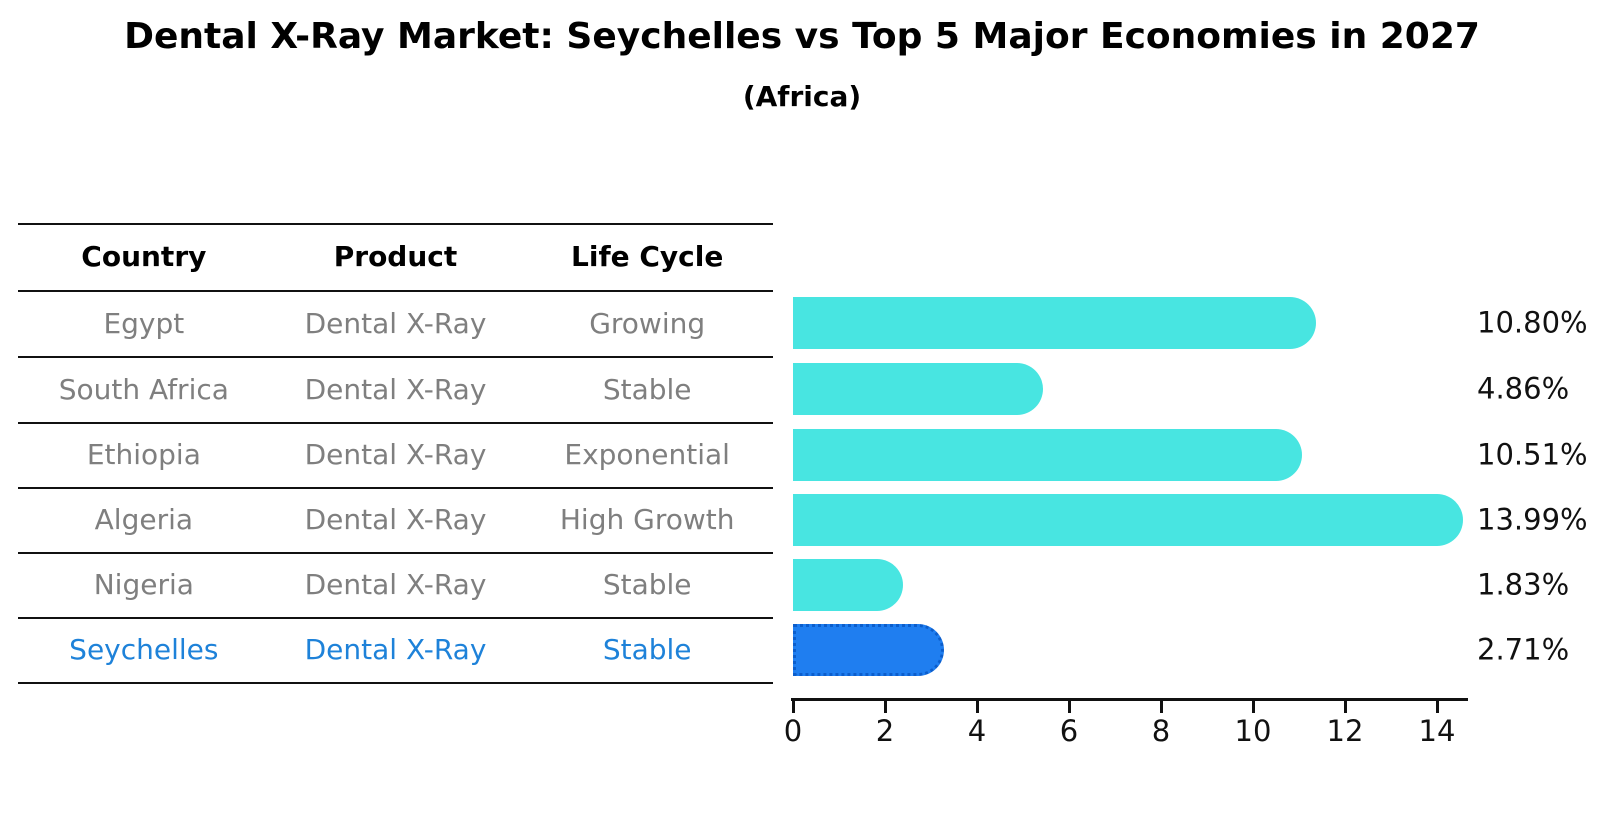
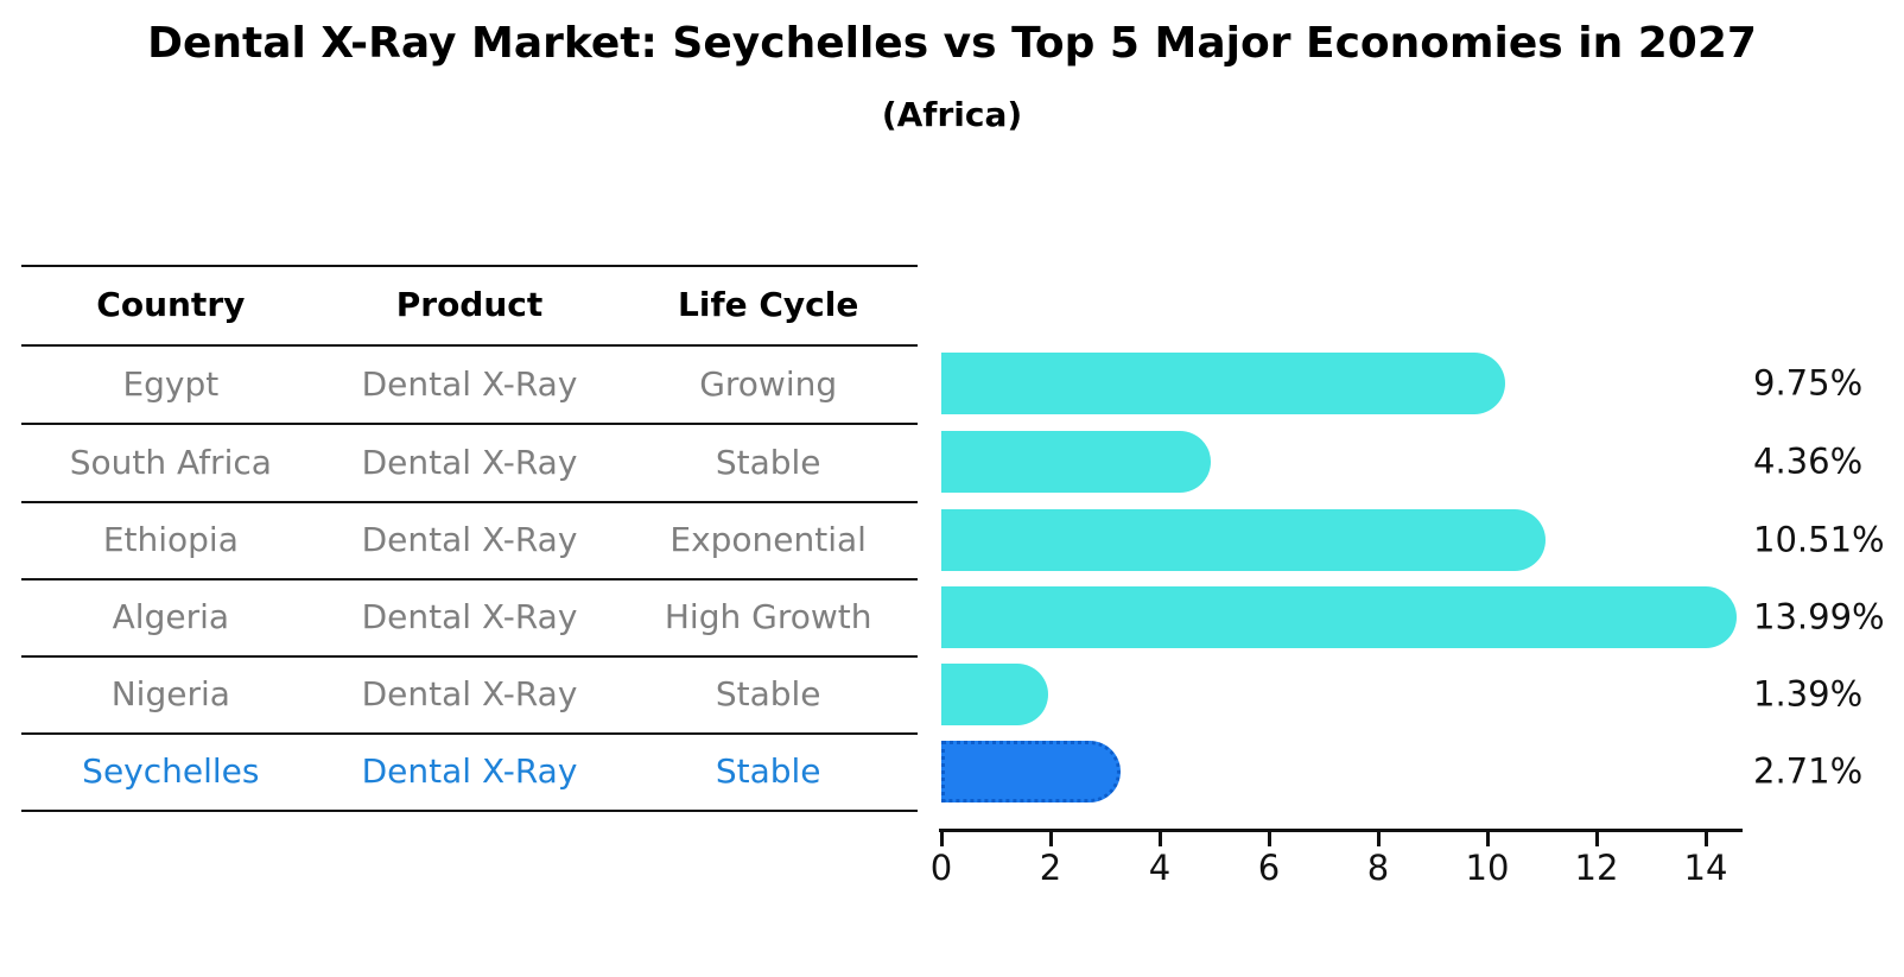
Egypt: 10.80% -> 9.75%
South Africa: 4.86% -> 4.36%
Nigeria: 1.83% -> 1.39%
